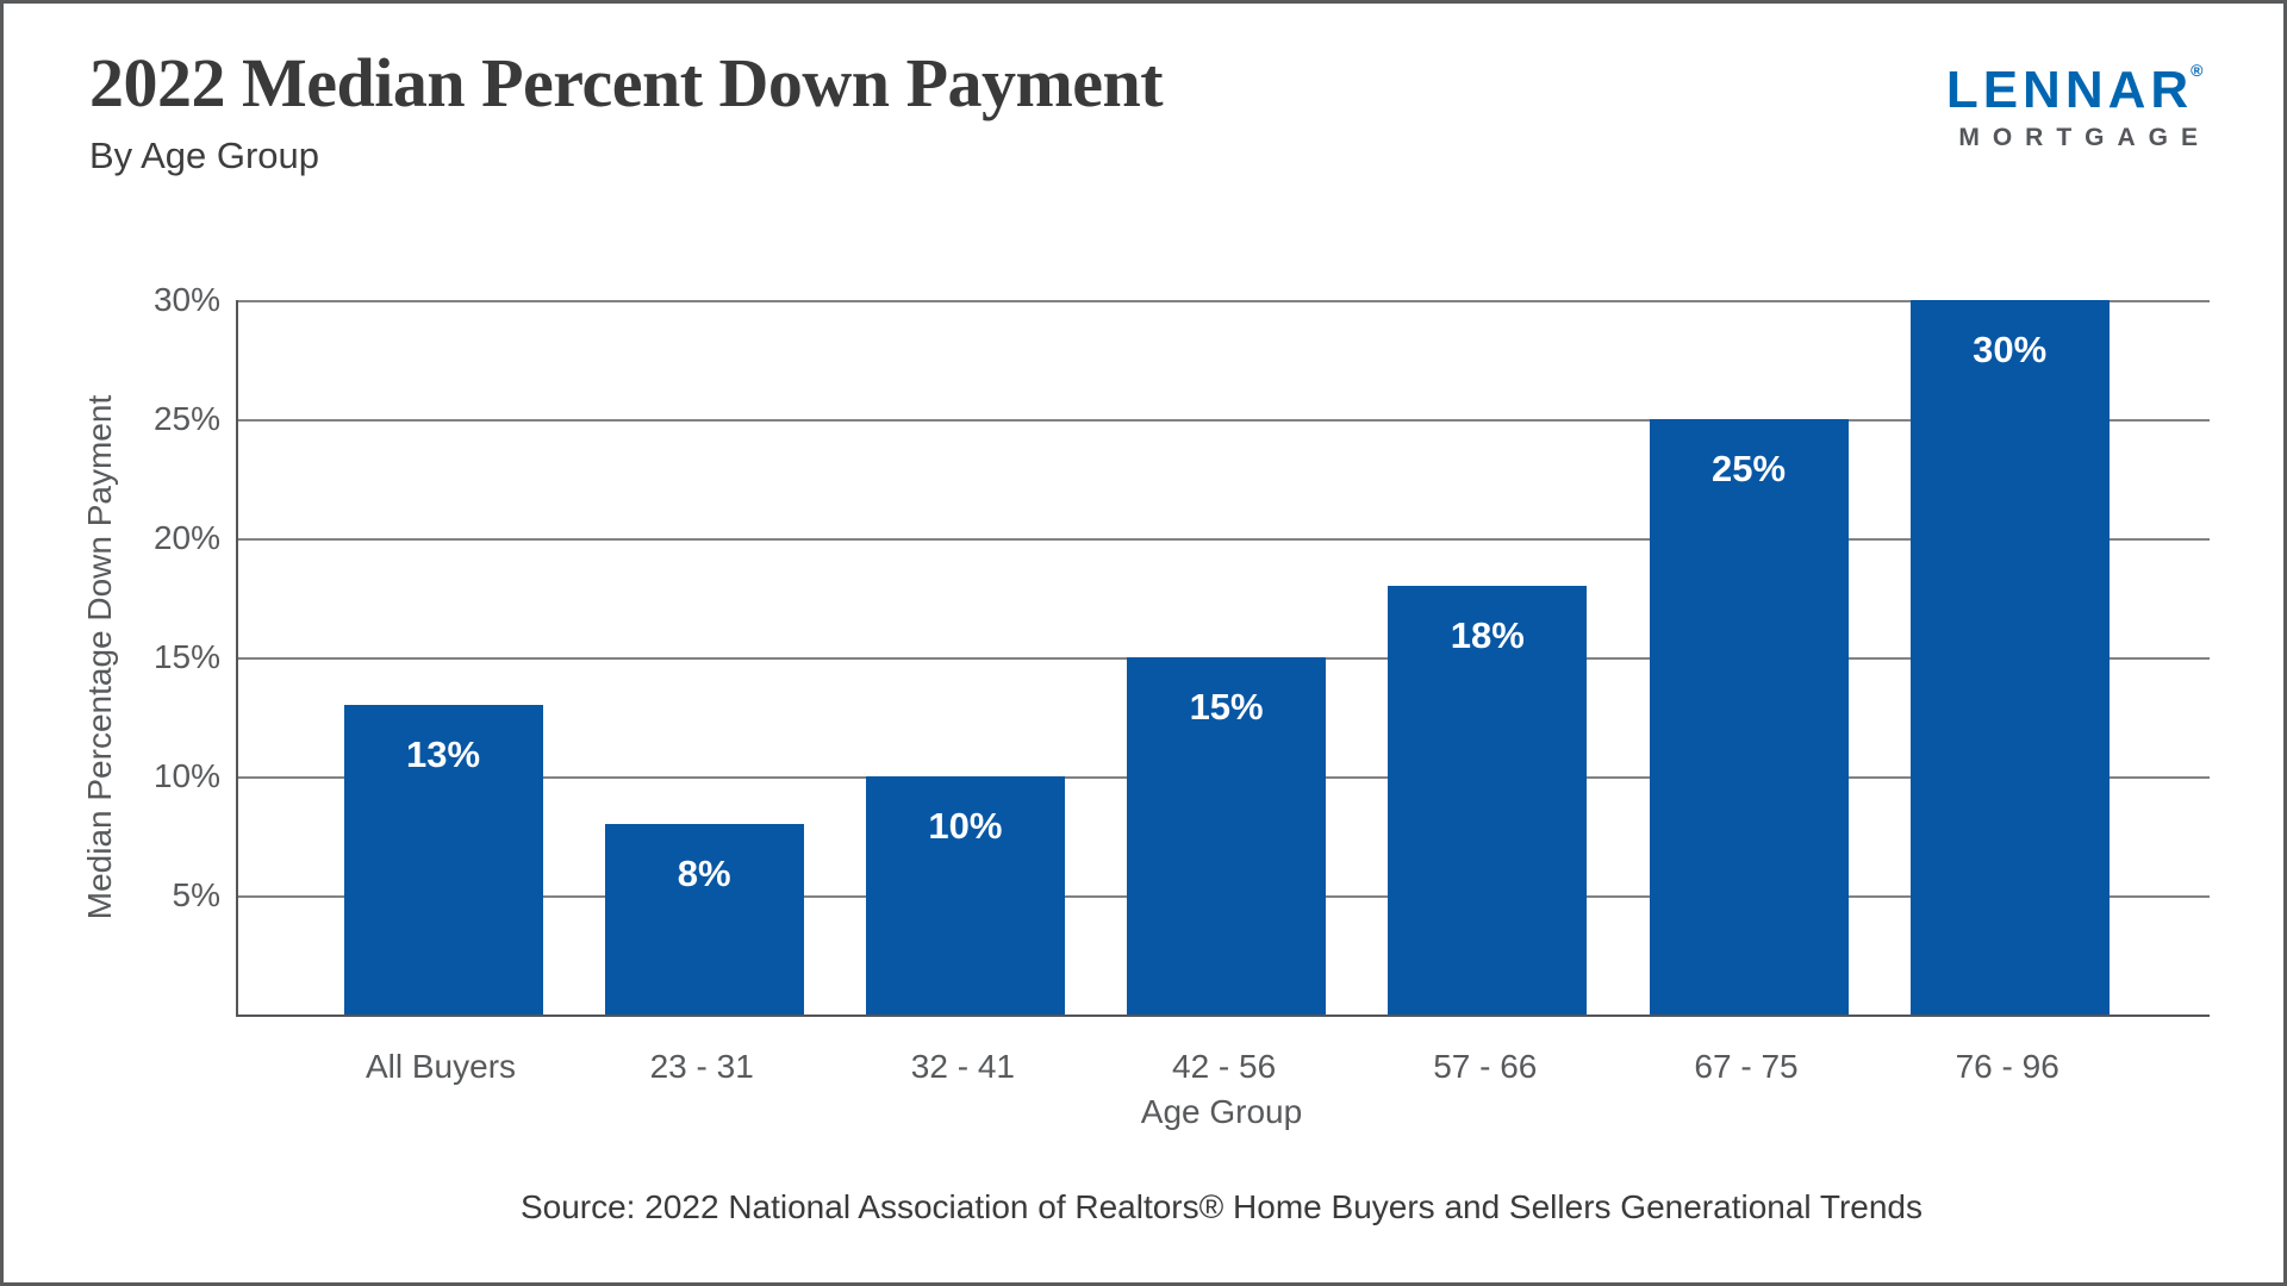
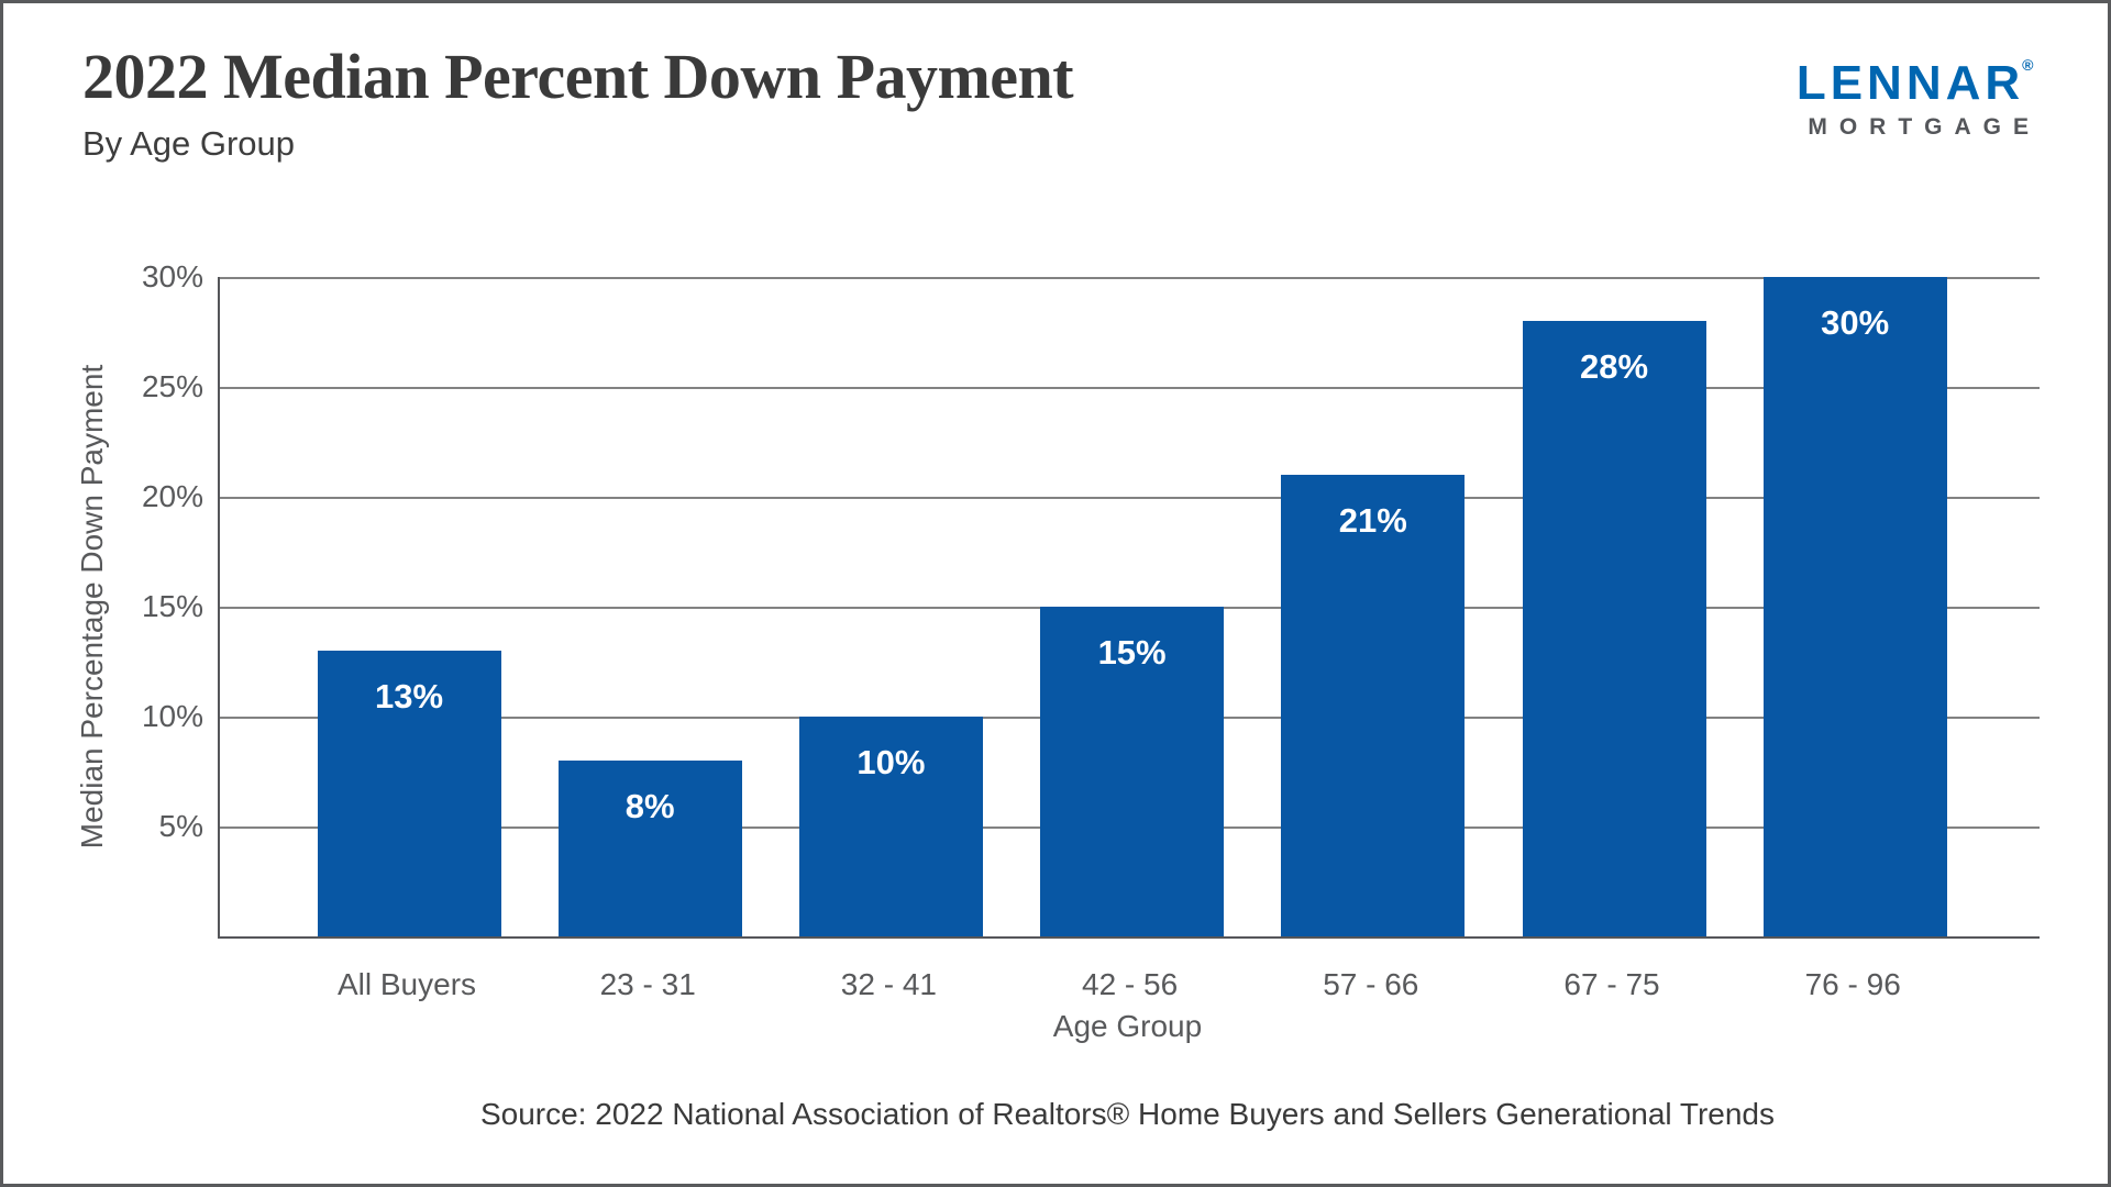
57 - 66: 18% -> 21%
67 - 75: 25% -> 28%
